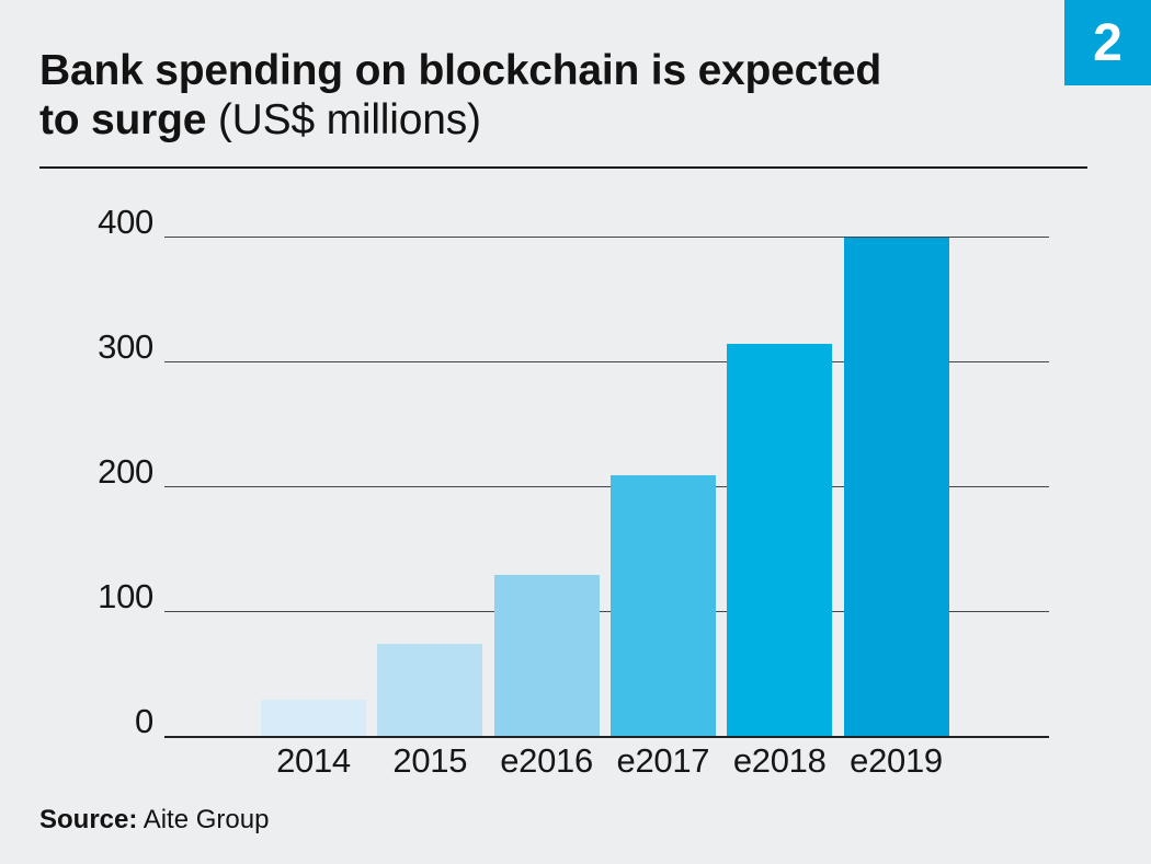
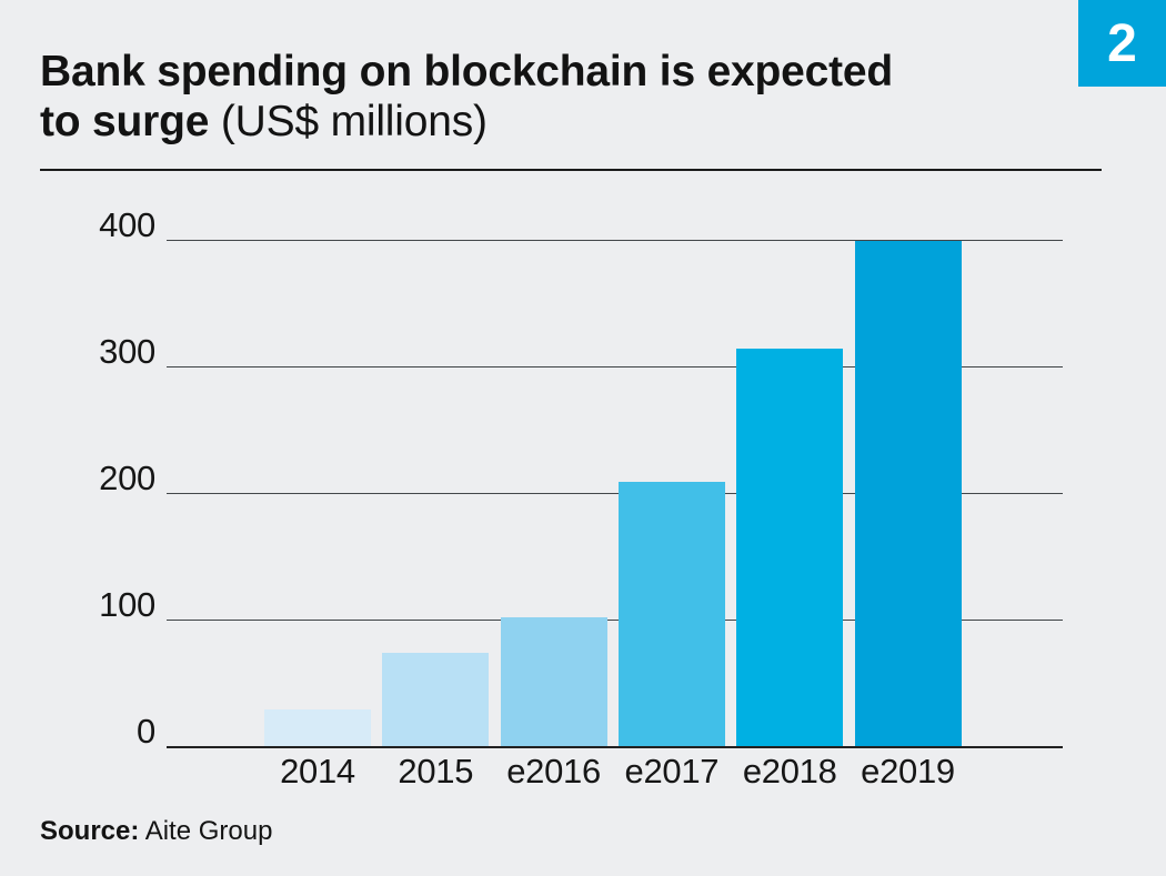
e2016: 130 -> 103
